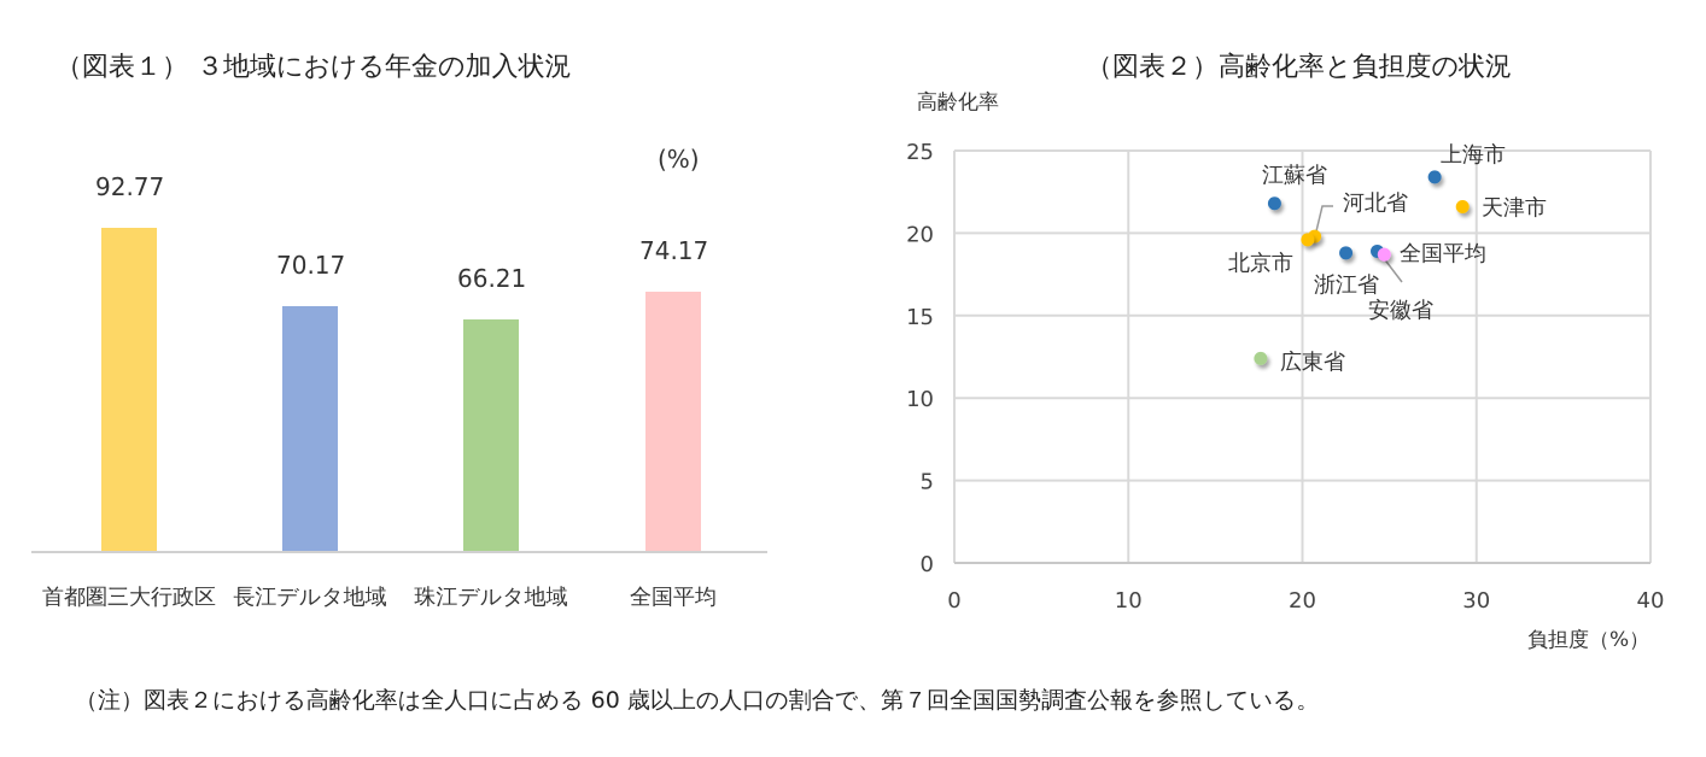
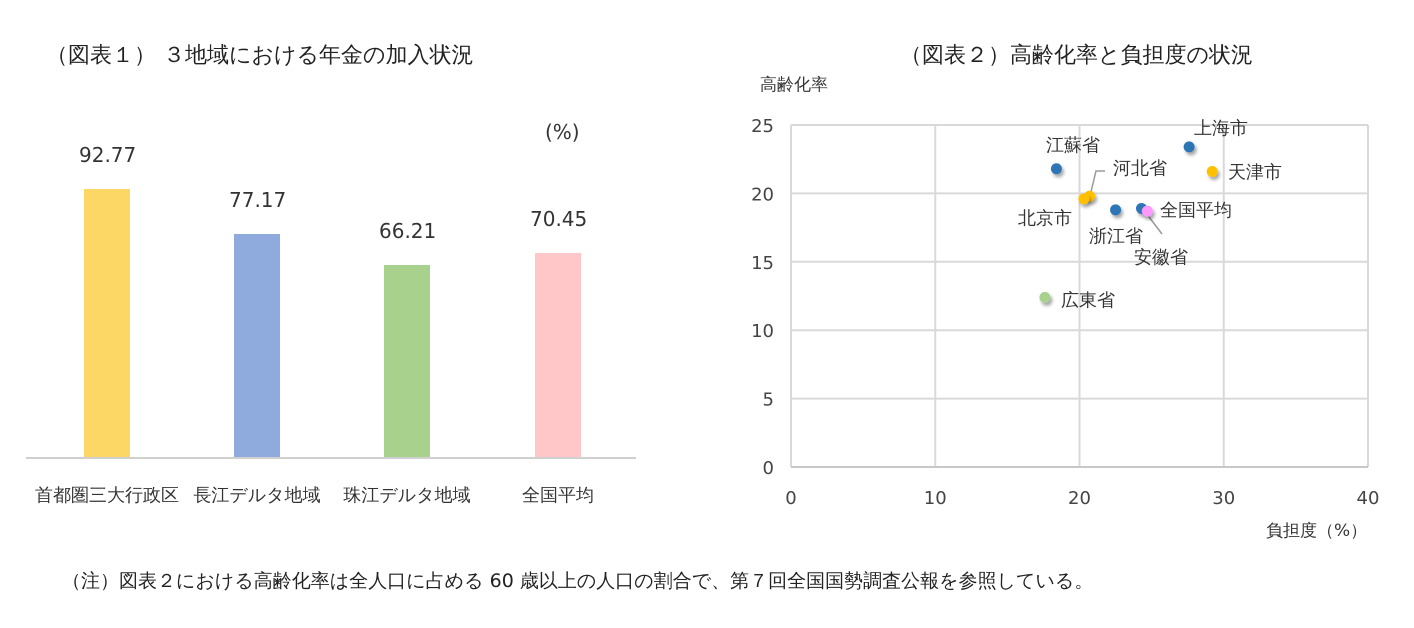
（図表１） ３地域における年金の加入状況/長江デルタ地域: 70.17 -> 77.17
（図表１） ３地域における年金の加入状況/全国平均: 74.17 -> 70.45
